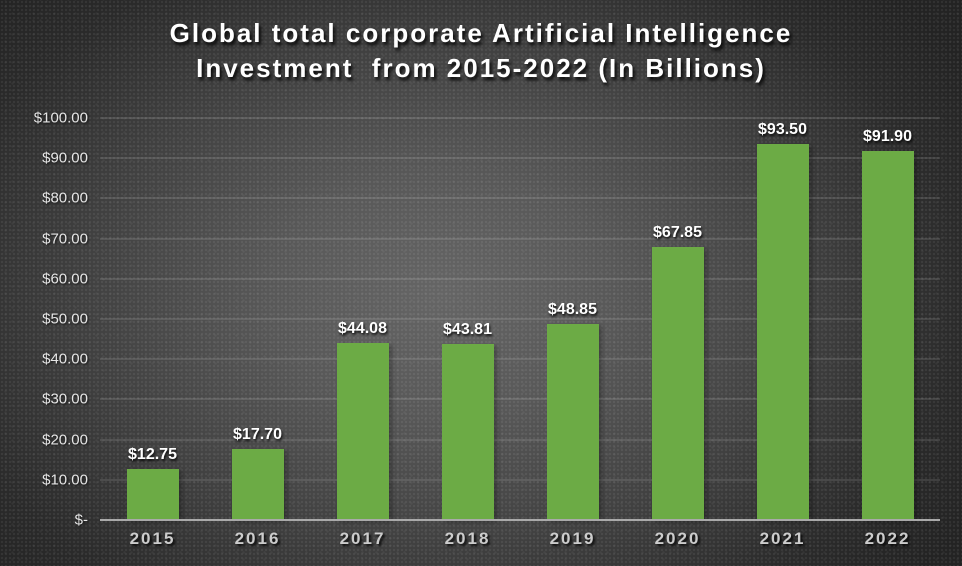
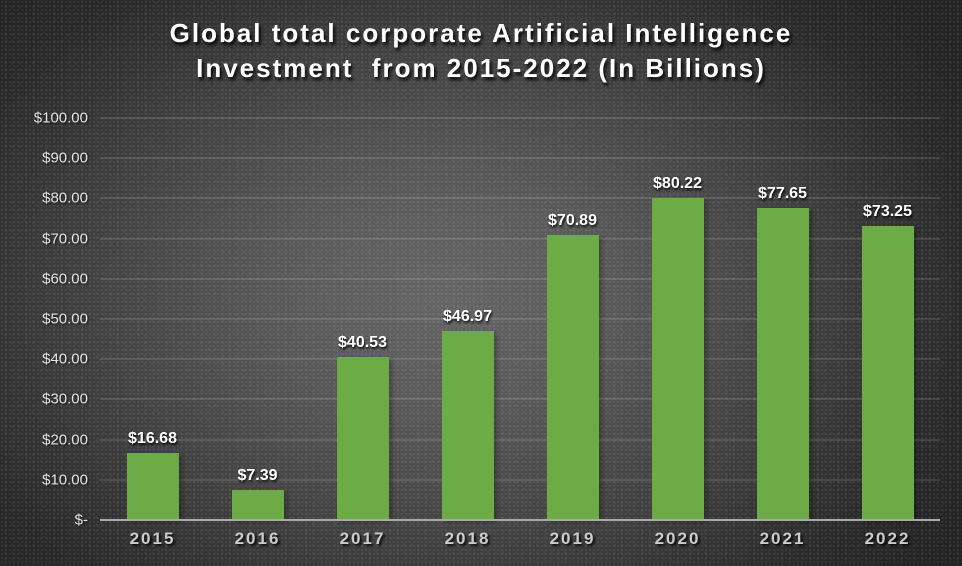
2015: $12.75 -> $16.68
2016: $17.70 -> $7.39
2017: $44.08 -> $40.53
2018: $43.81 -> $46.97
2019: $48.85 -> $70.89
2020: $67.85 -> $80.22
2021: $93.50 -> $77.65
2022: $91.90 -> $73.25
